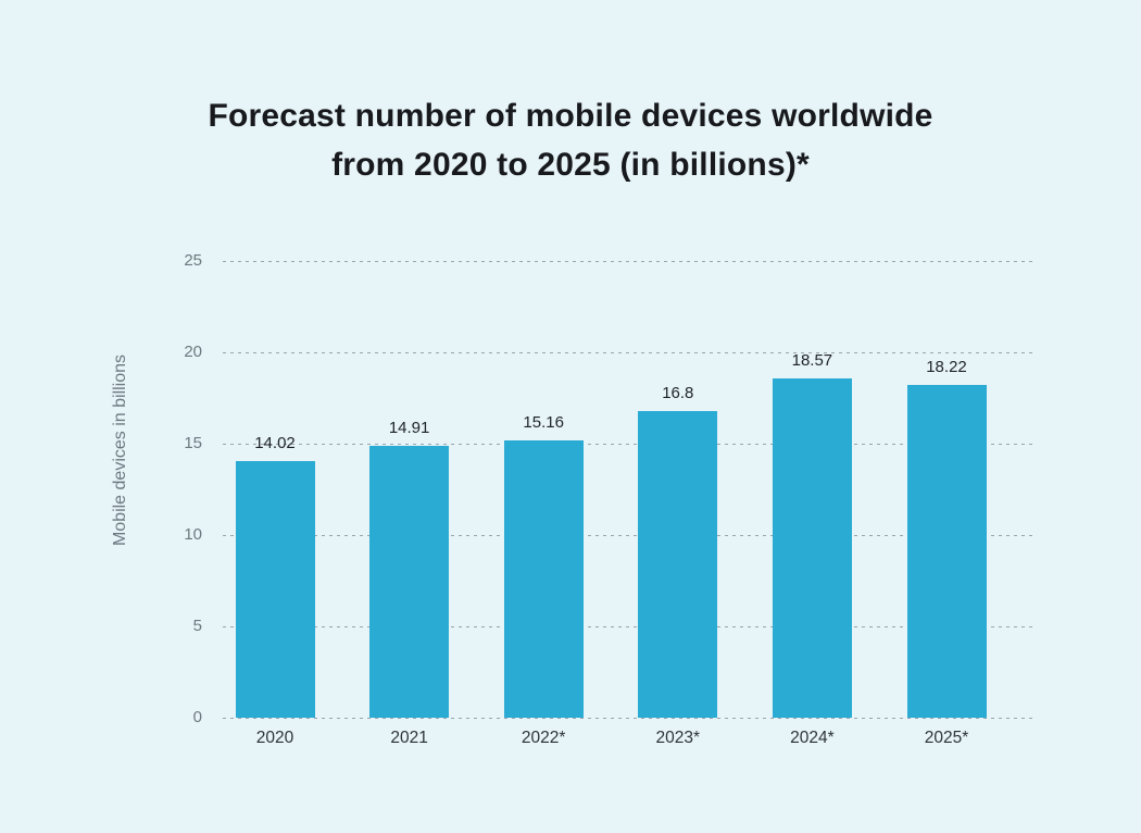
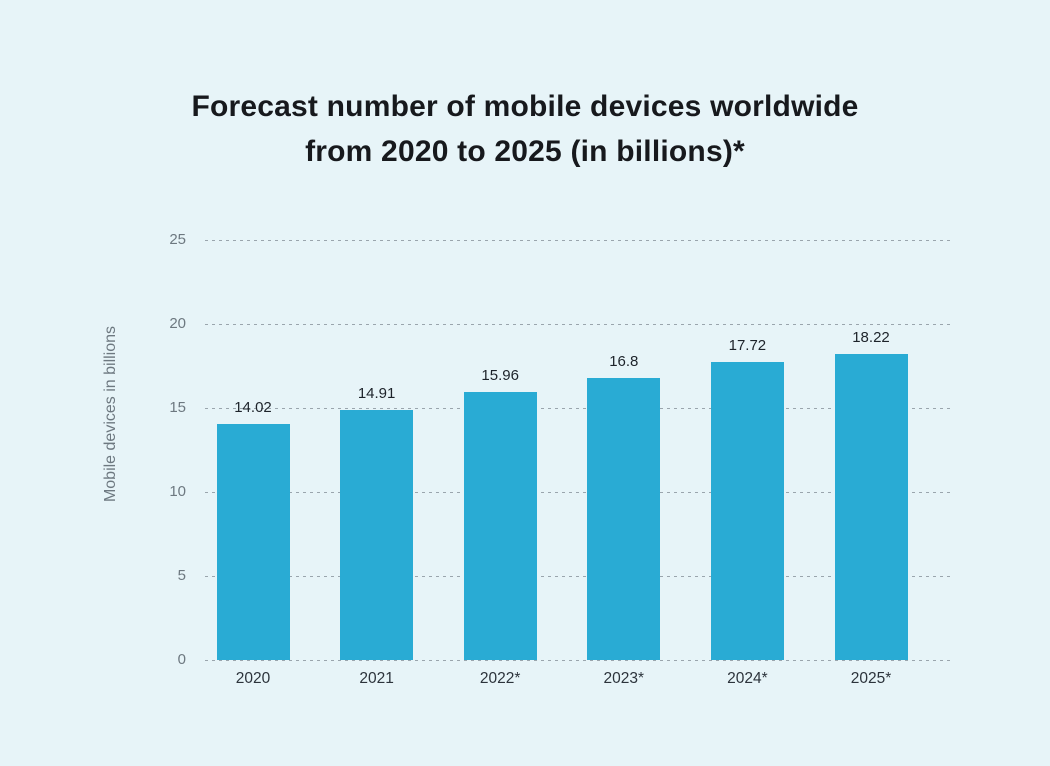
2022*: 15.16 -> 15.96
2024*: 18.57 -> 17.72
